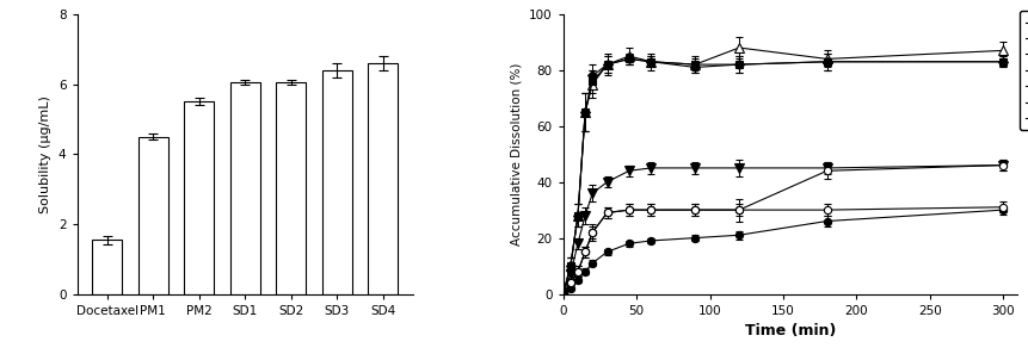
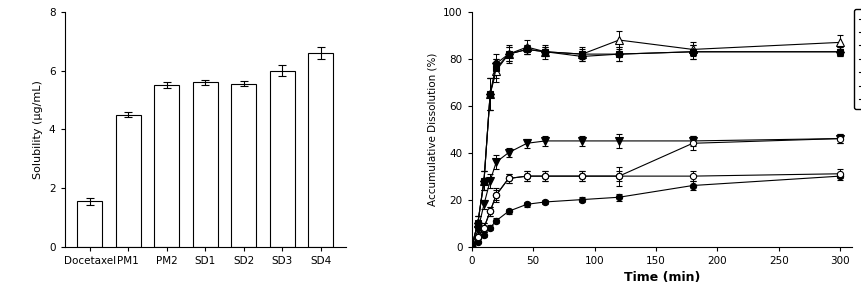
SD1: 6.05 -> 5.60
SD2: 6.05 -> 5.55
SD3: 6.40 -> 6.00
